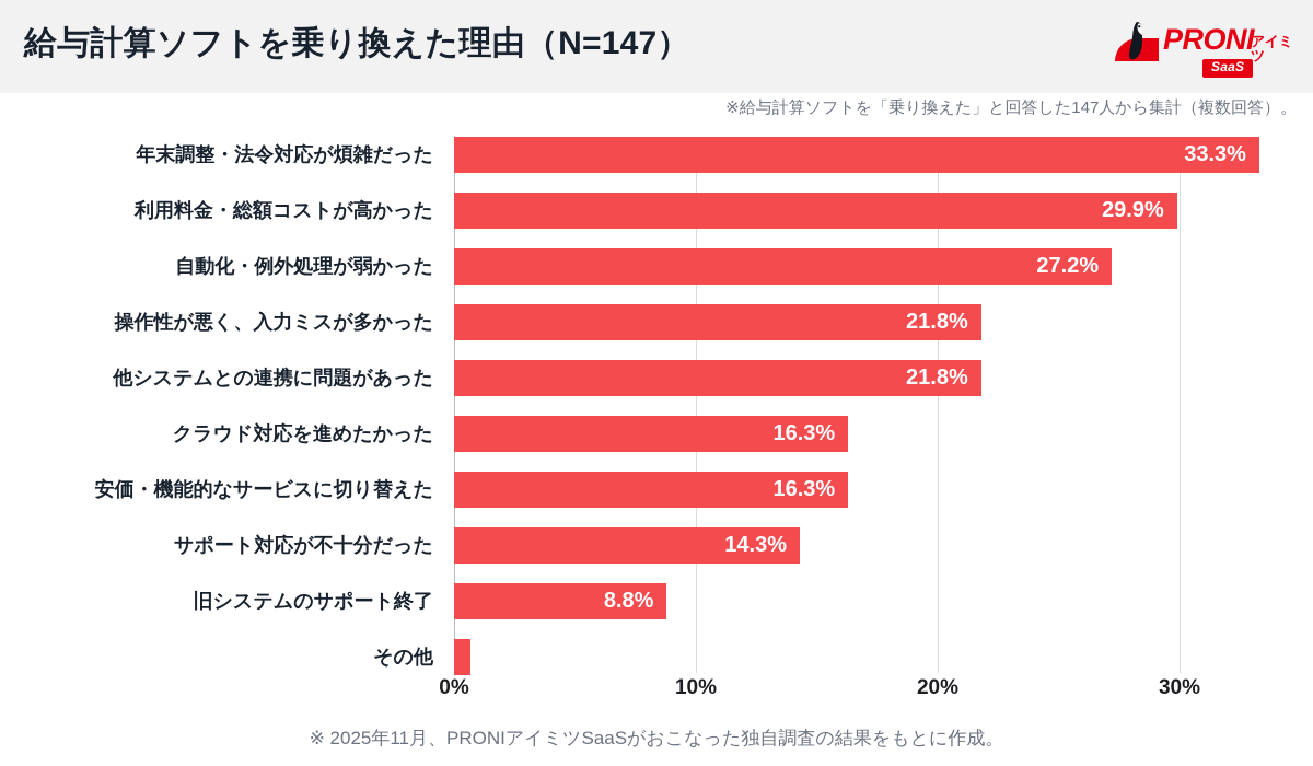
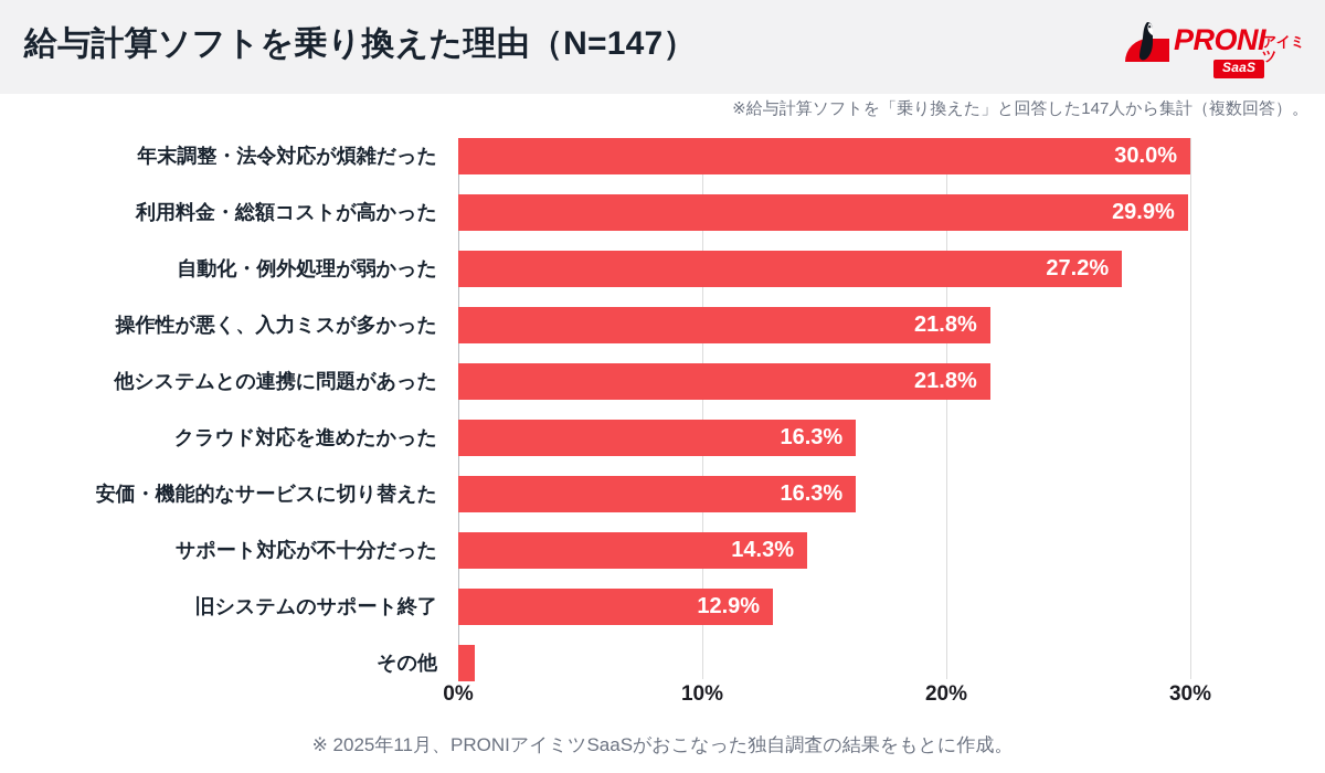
年末調整・法令対応が煩雑だった: 33.3% -> 30.0%
旧システムのサポート終了: 8.8% -> 12.9%
